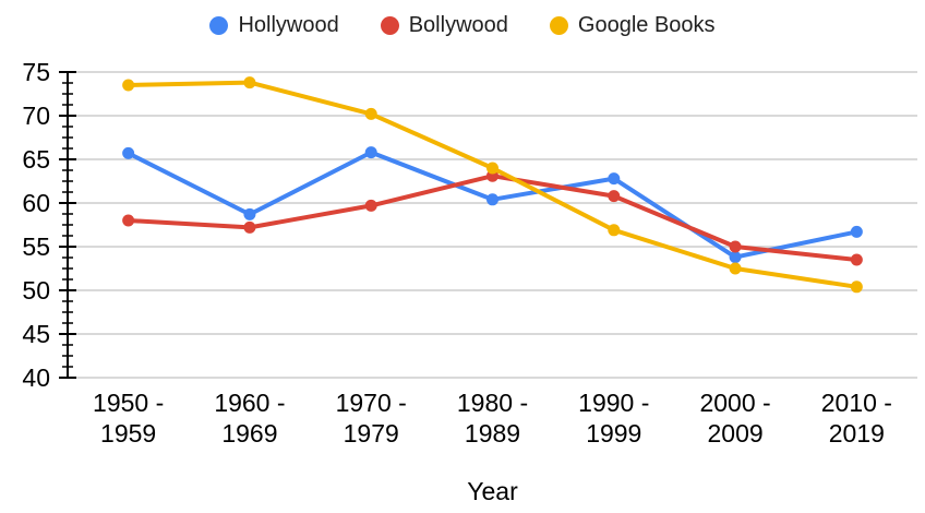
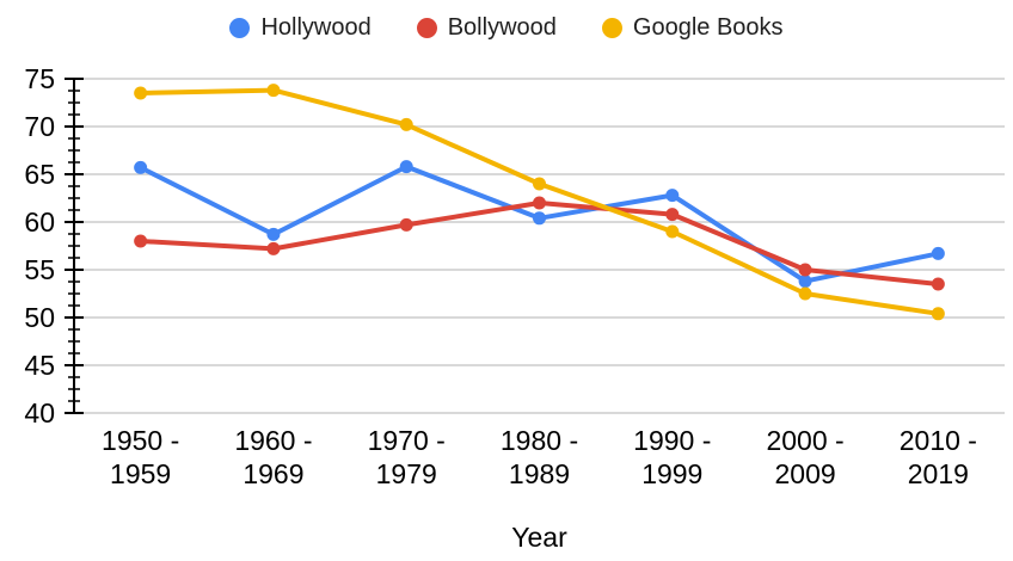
Bollywood/1980 - 1989: 63 -> 62
Google Books/1990 - 1999: 57 -> 59
